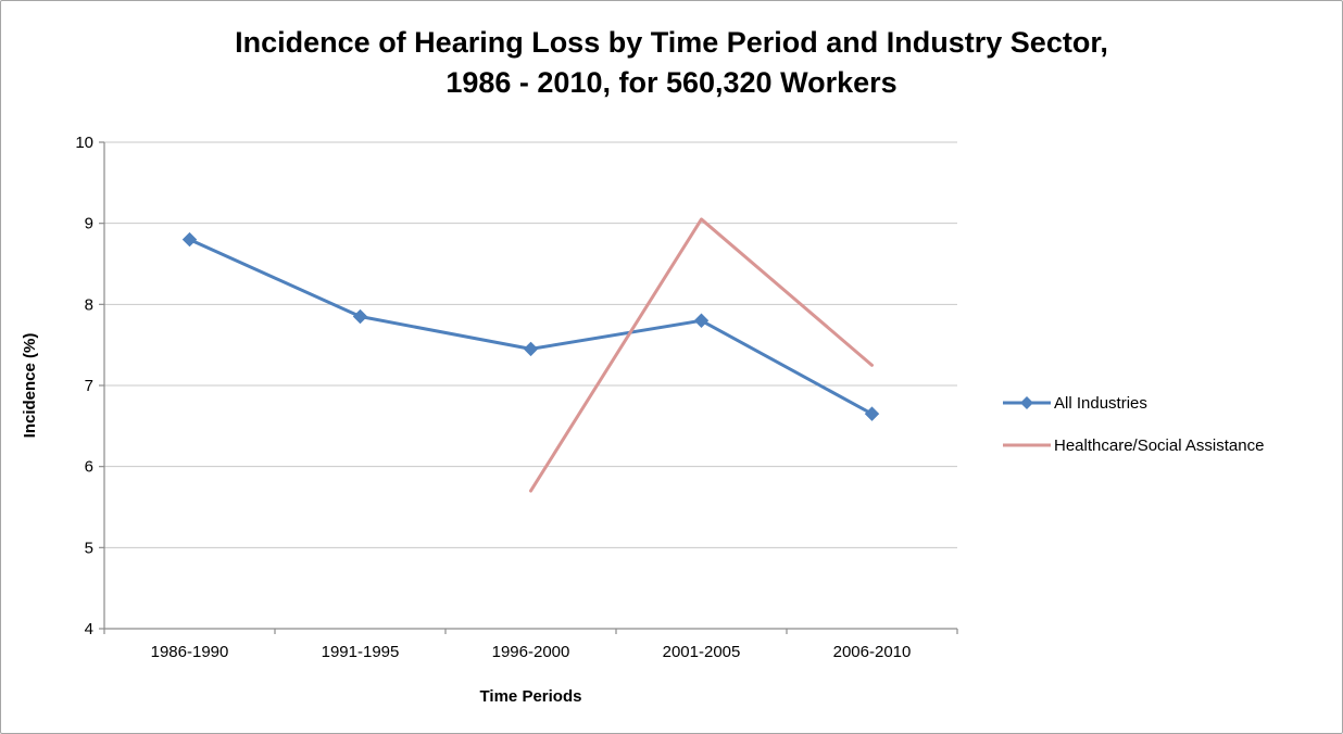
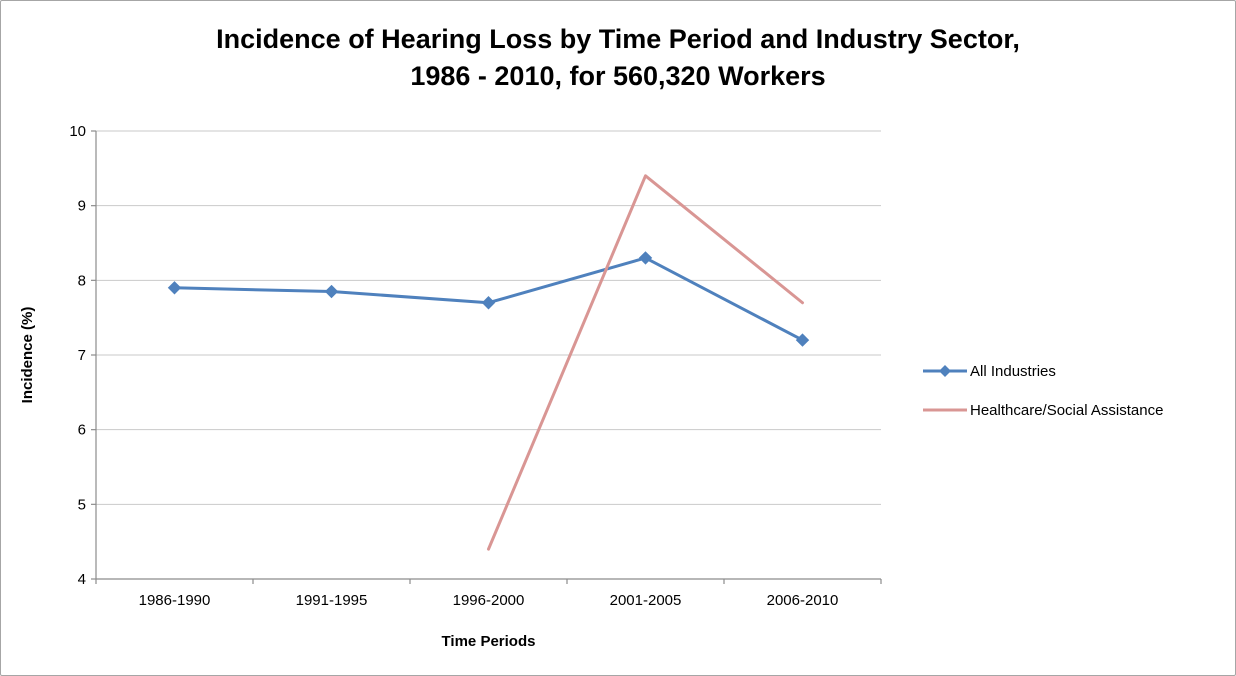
All Industries/1986-1990: 8.8 -> 7.9
All Industries/1996-2000: 7.5 -> 7.7
Healthcare/Social Assistance/1996-2000: 5.7 -> 4.4
All Industries/2001-2005: 7.8 -> 8.3
Healthcare/Social Assistance/2001-2005: 9.1 -> 9.4
All Industries/2006-2010: 6.7 -> 7.2
Healthcare/Social Assistance/2006-2010: 7.2 -> 7.7
